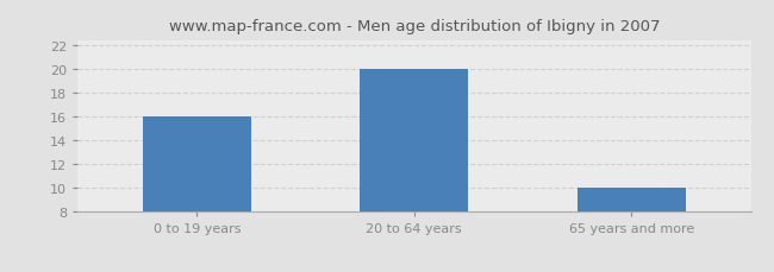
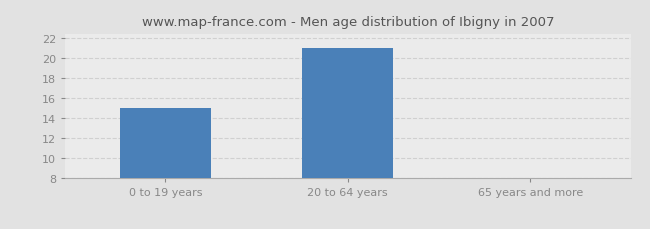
0 to 19 years: 16 -> 15
20 to 64 years: 20 -> 21
65 years and more: 10 -> 8
